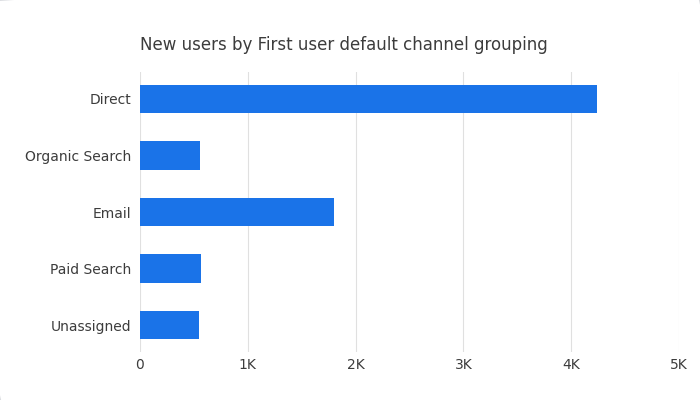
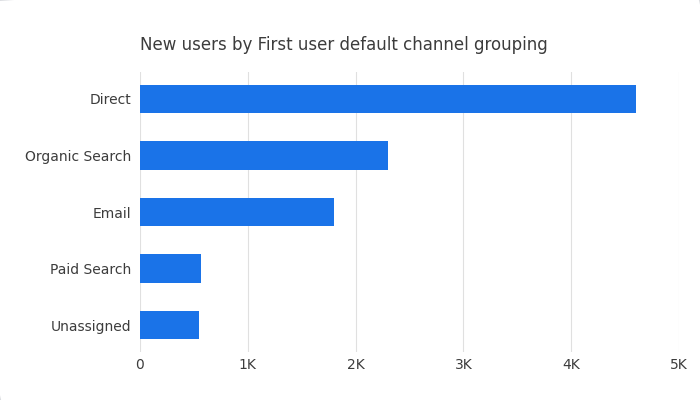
Direct: 4.24K -> 4.60K
Organic Search: 0.56K -> 2.30K
